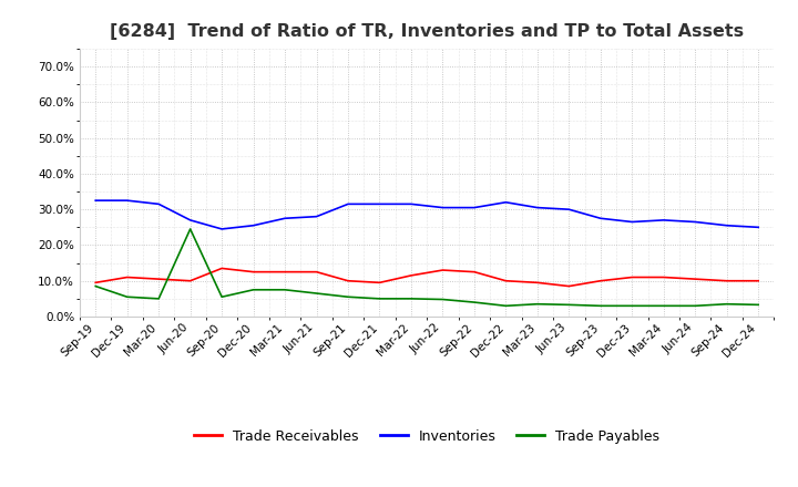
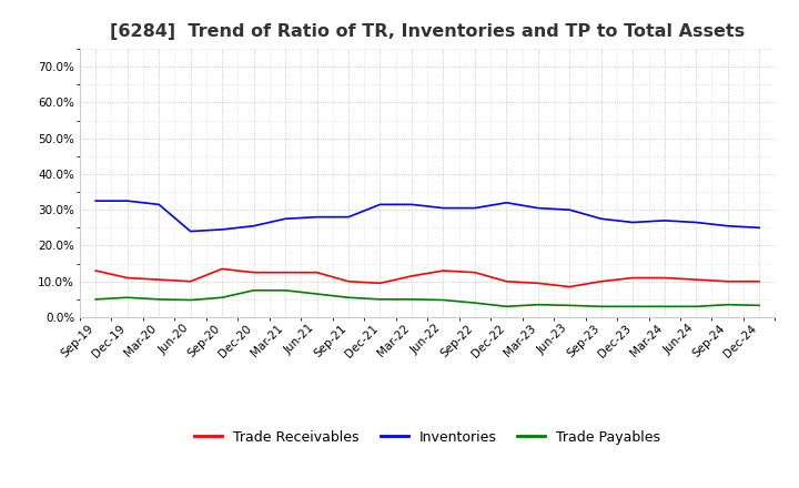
Trade Receivables/Sep-19: 9.5% -> 13.0%
Trade Payables/Sep-19: 8.5% -> 5.0%
Inventories/Jun-20: 27.0% -> 24.0%
Trade Payables/Jun-20: 24.5% -> 4.8%
Inventories/Sep-21: 31.5% -> 28.0%
